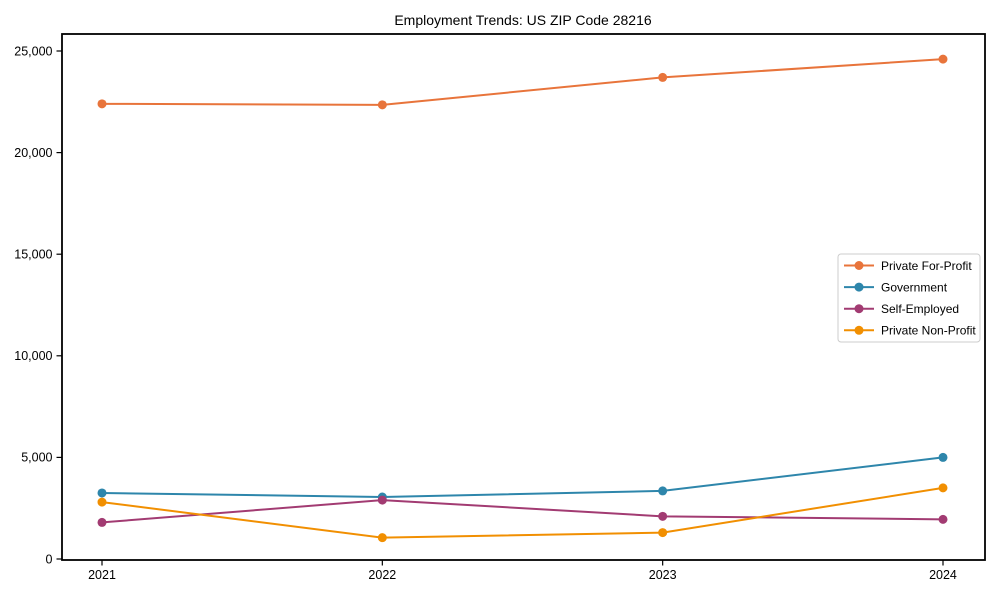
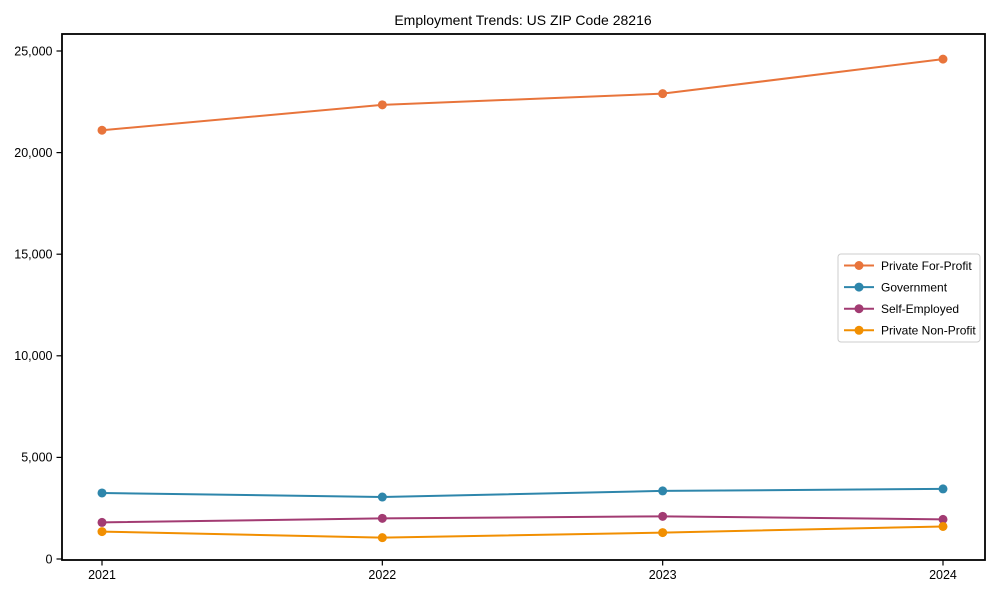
Private For-Profit/2021: 22400 -> 21100
Private Non-Profit/2021: 2800 -> 1400
Self-Employed/2022: 2900 -> 2000
Private For-Profit/2023: 23700 -> 22900
Government/2024: 5000 -> 3400
Private Non-Profit/2024: 3500 -> 1600
